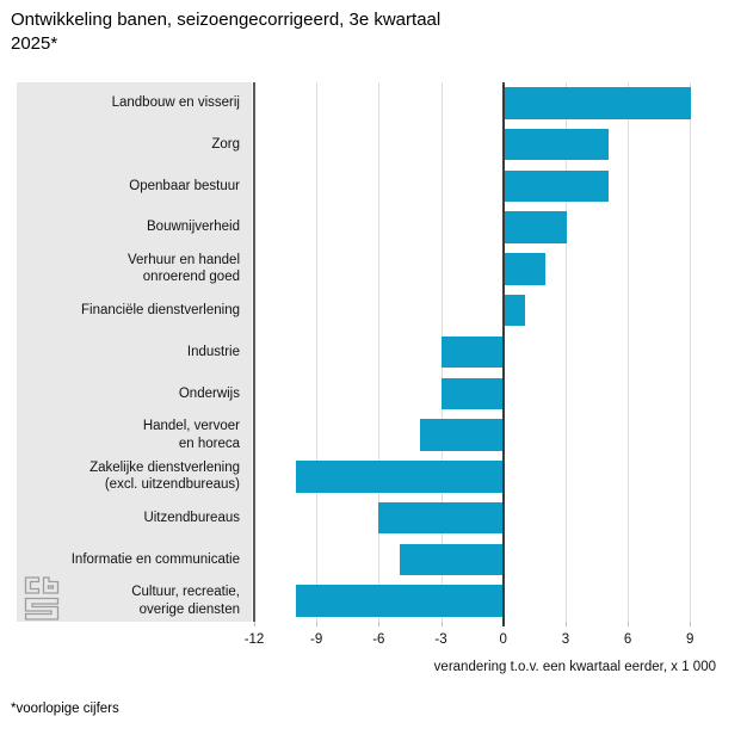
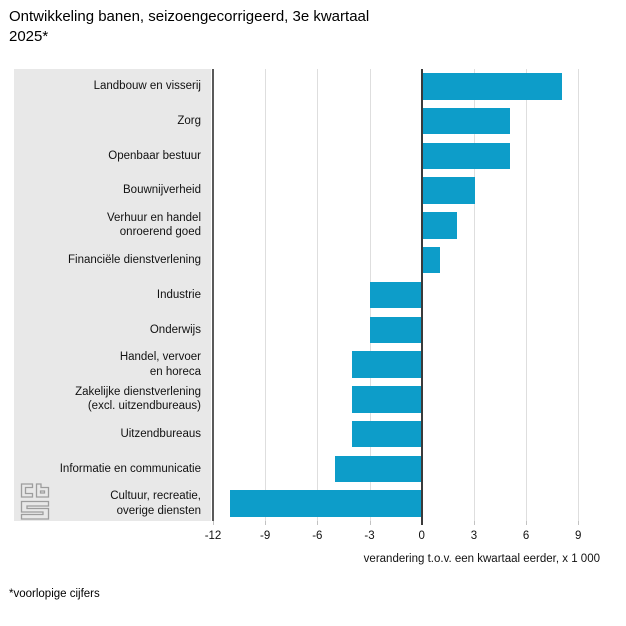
Landbouw en visserij: 9 -> 8
Zakelijke dienstverlening (excl. uitzendbureaus): -10 -> -4
Uitzendbureaus: -6 -> -4
Cultuur, recreatie, overige diensten: -10 -> -11
